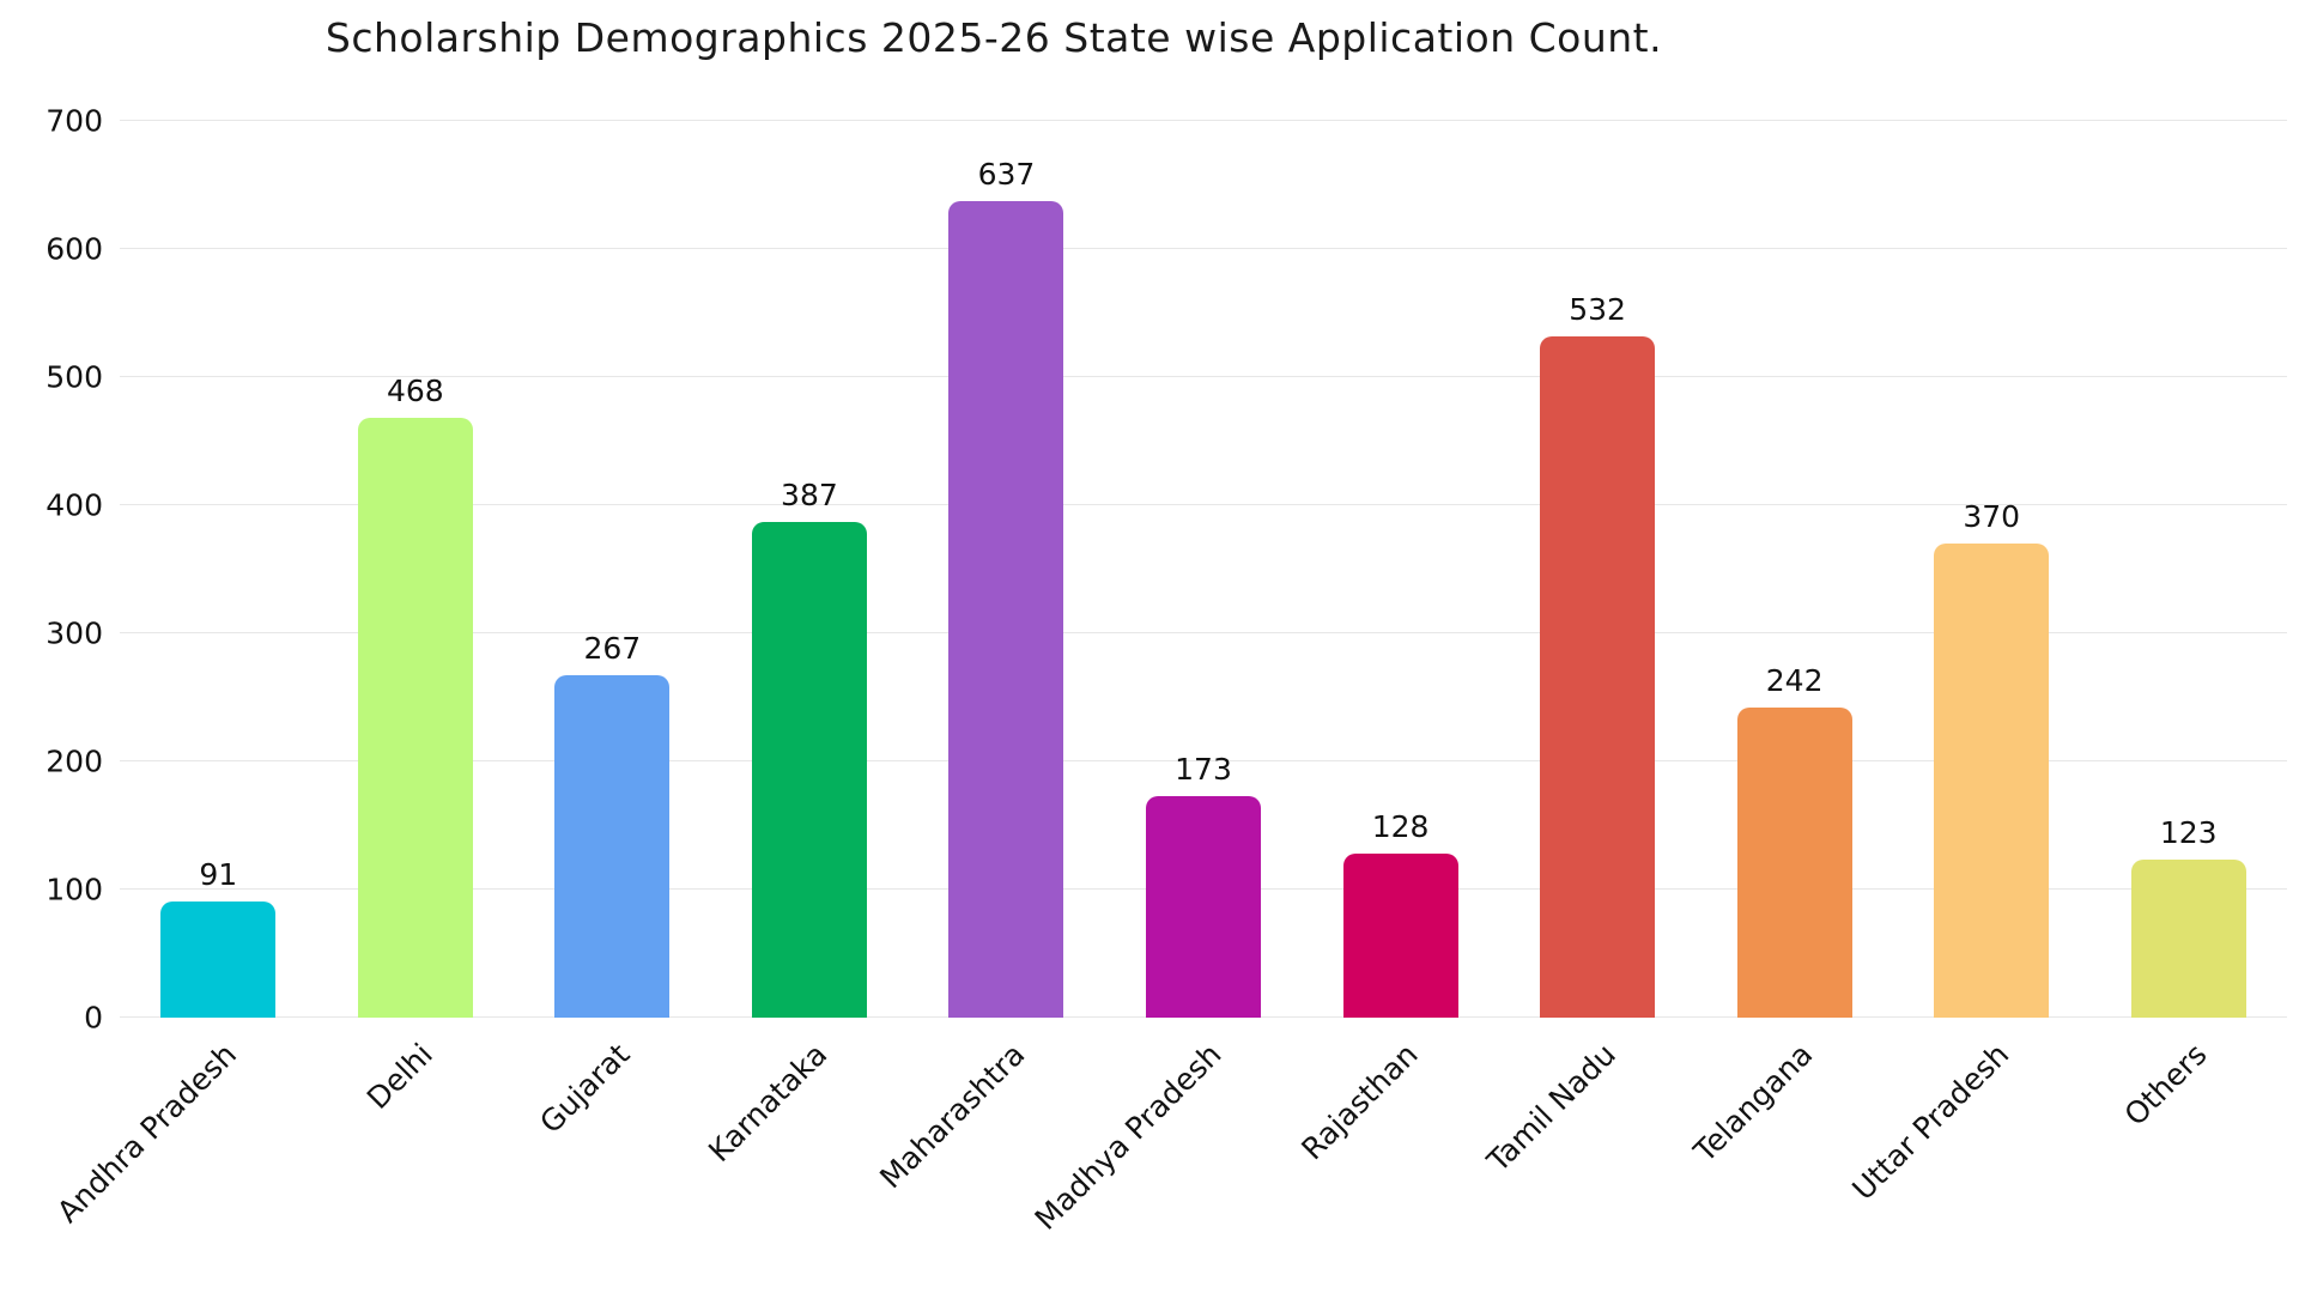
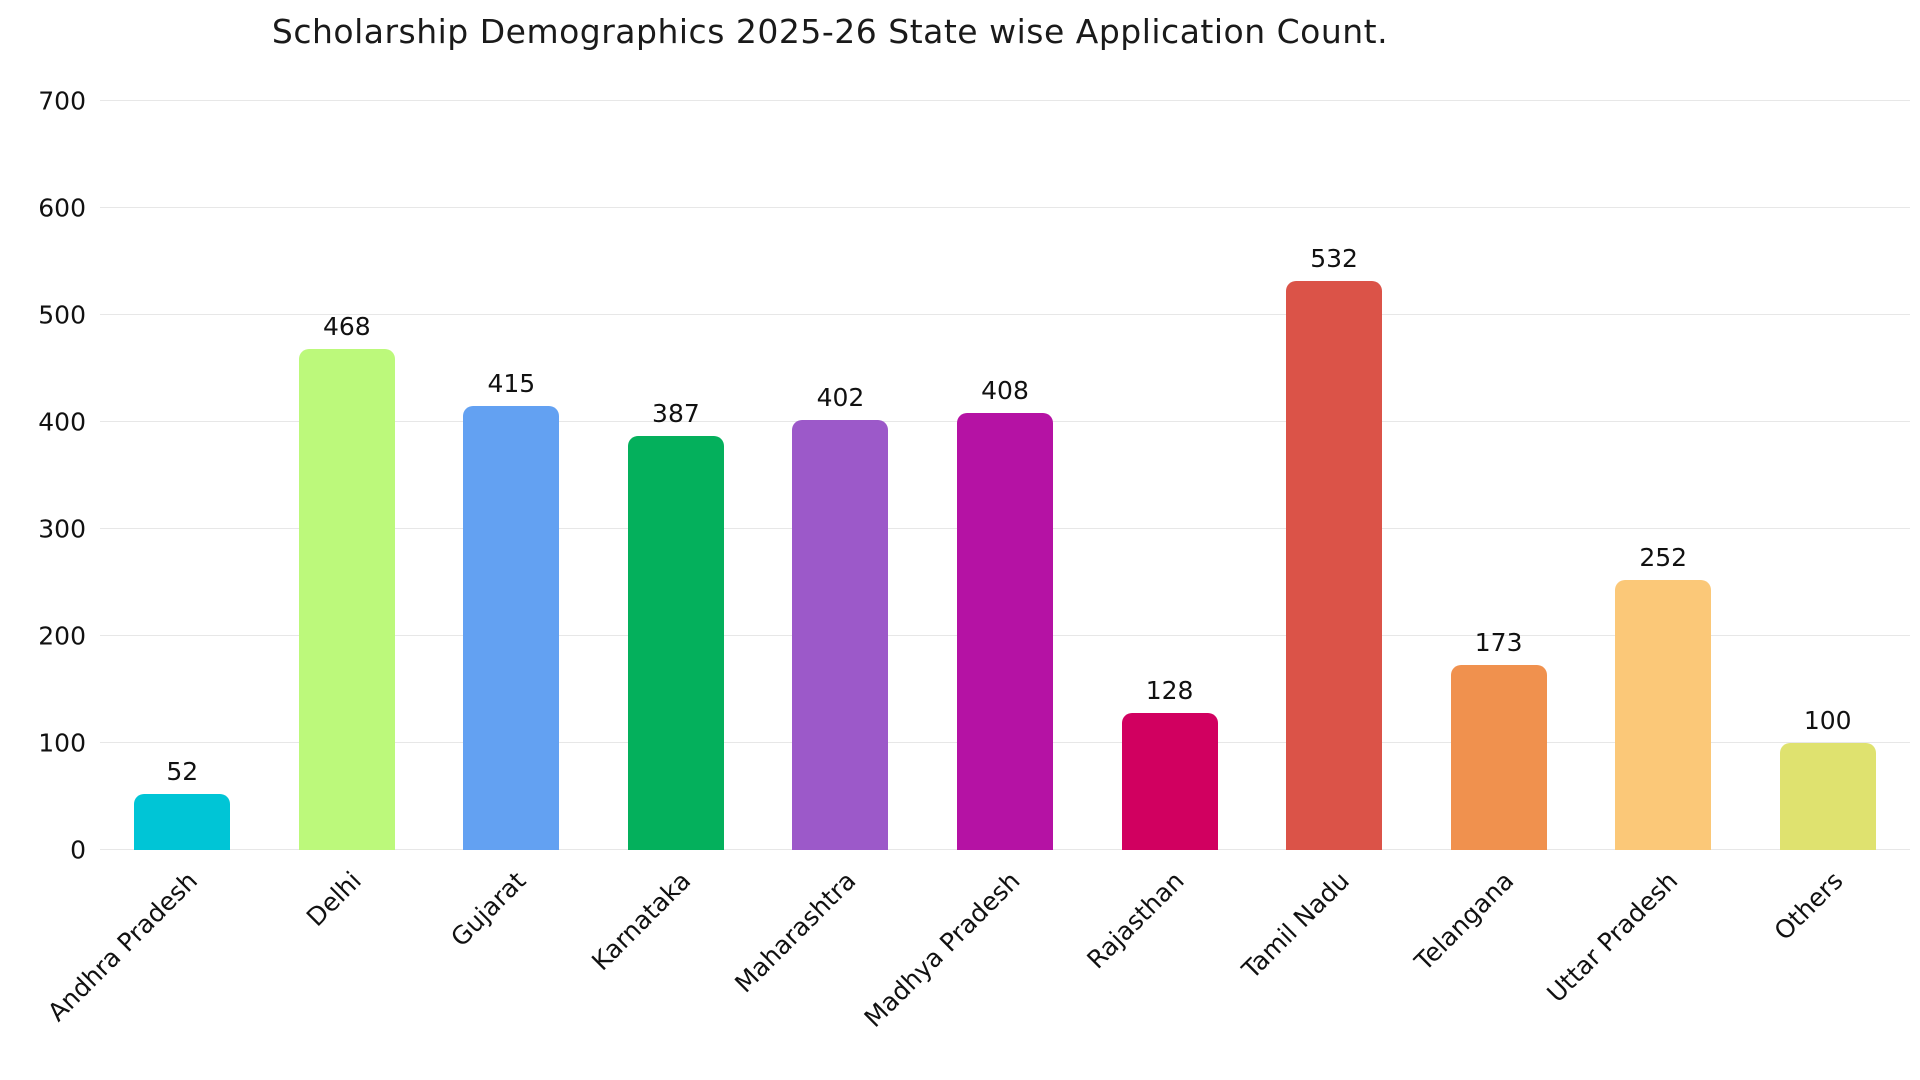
Andhra Pradesh: 91 -> 52
Gujarat: 267 -> 415
Maharashtra: 637 -> 402
Madhya Pradesh: 173 -> 408
Telangana: 242 -> 173
Uttar Pradesh: 370 -> 252
Others: 123 -> 100
